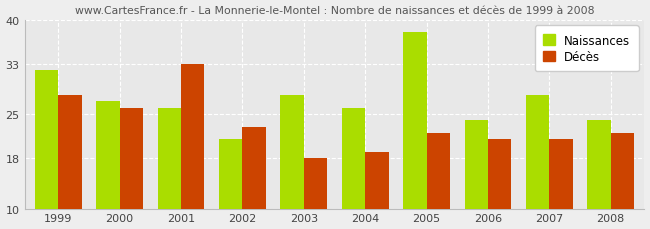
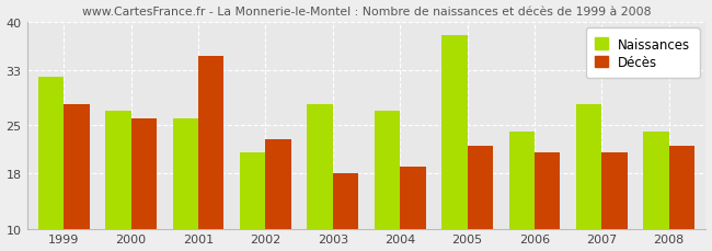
Décès/2001: 33 -> 35
Naissances/2004: 26 -> 27
